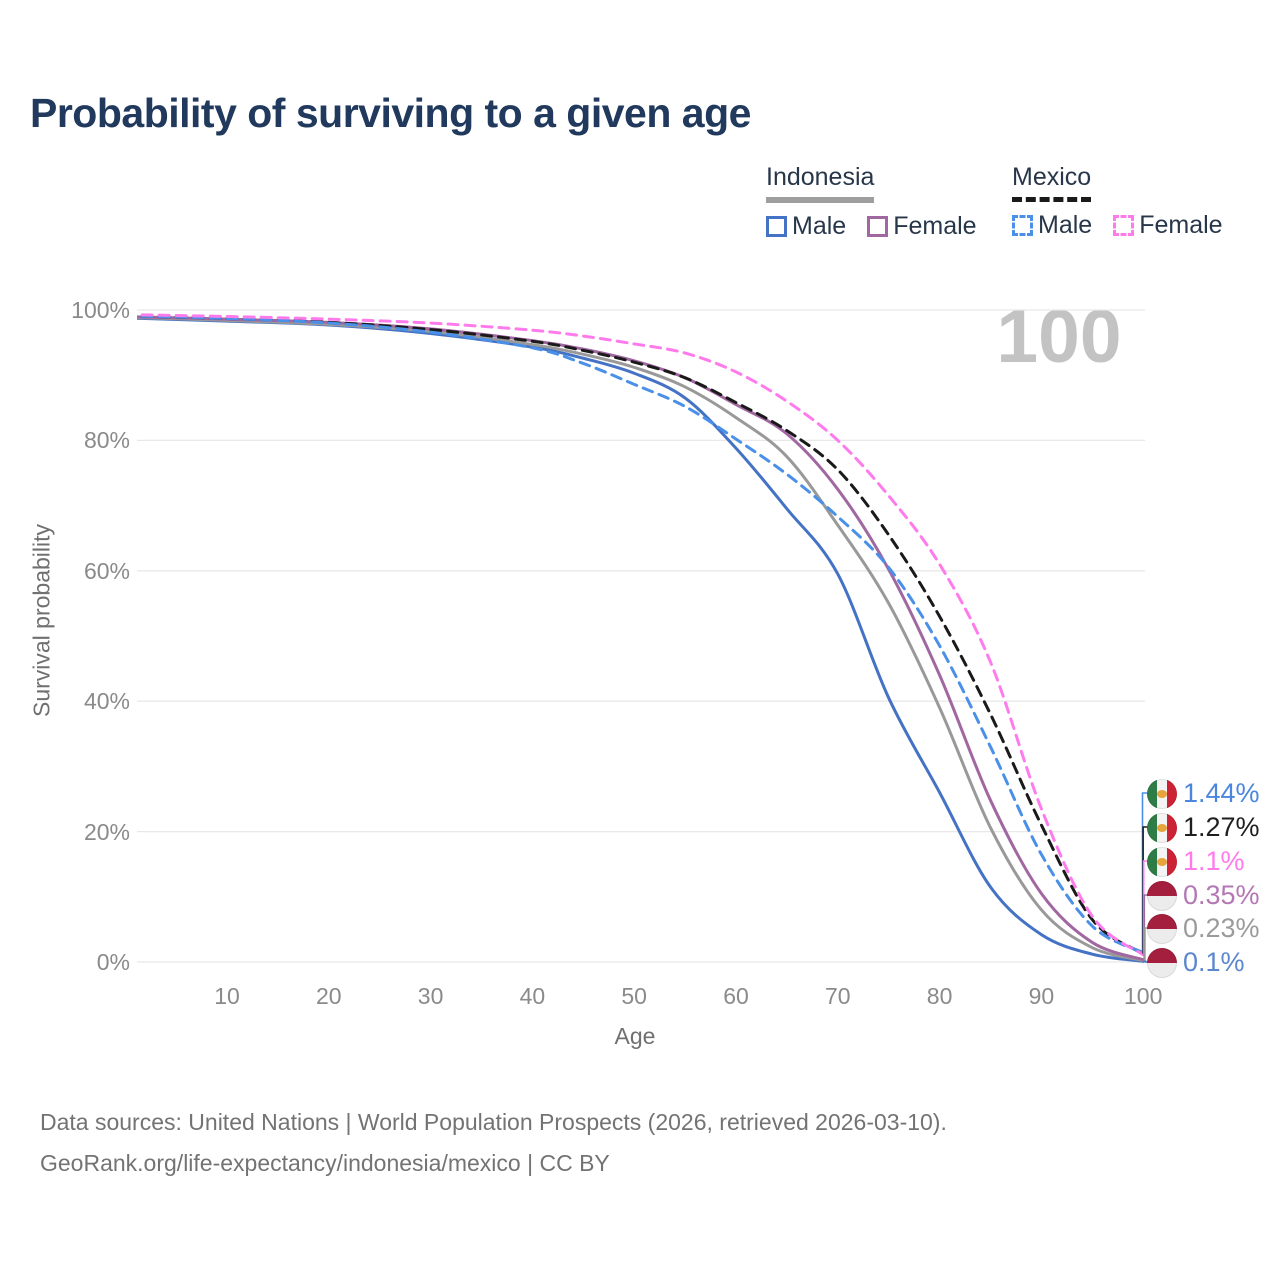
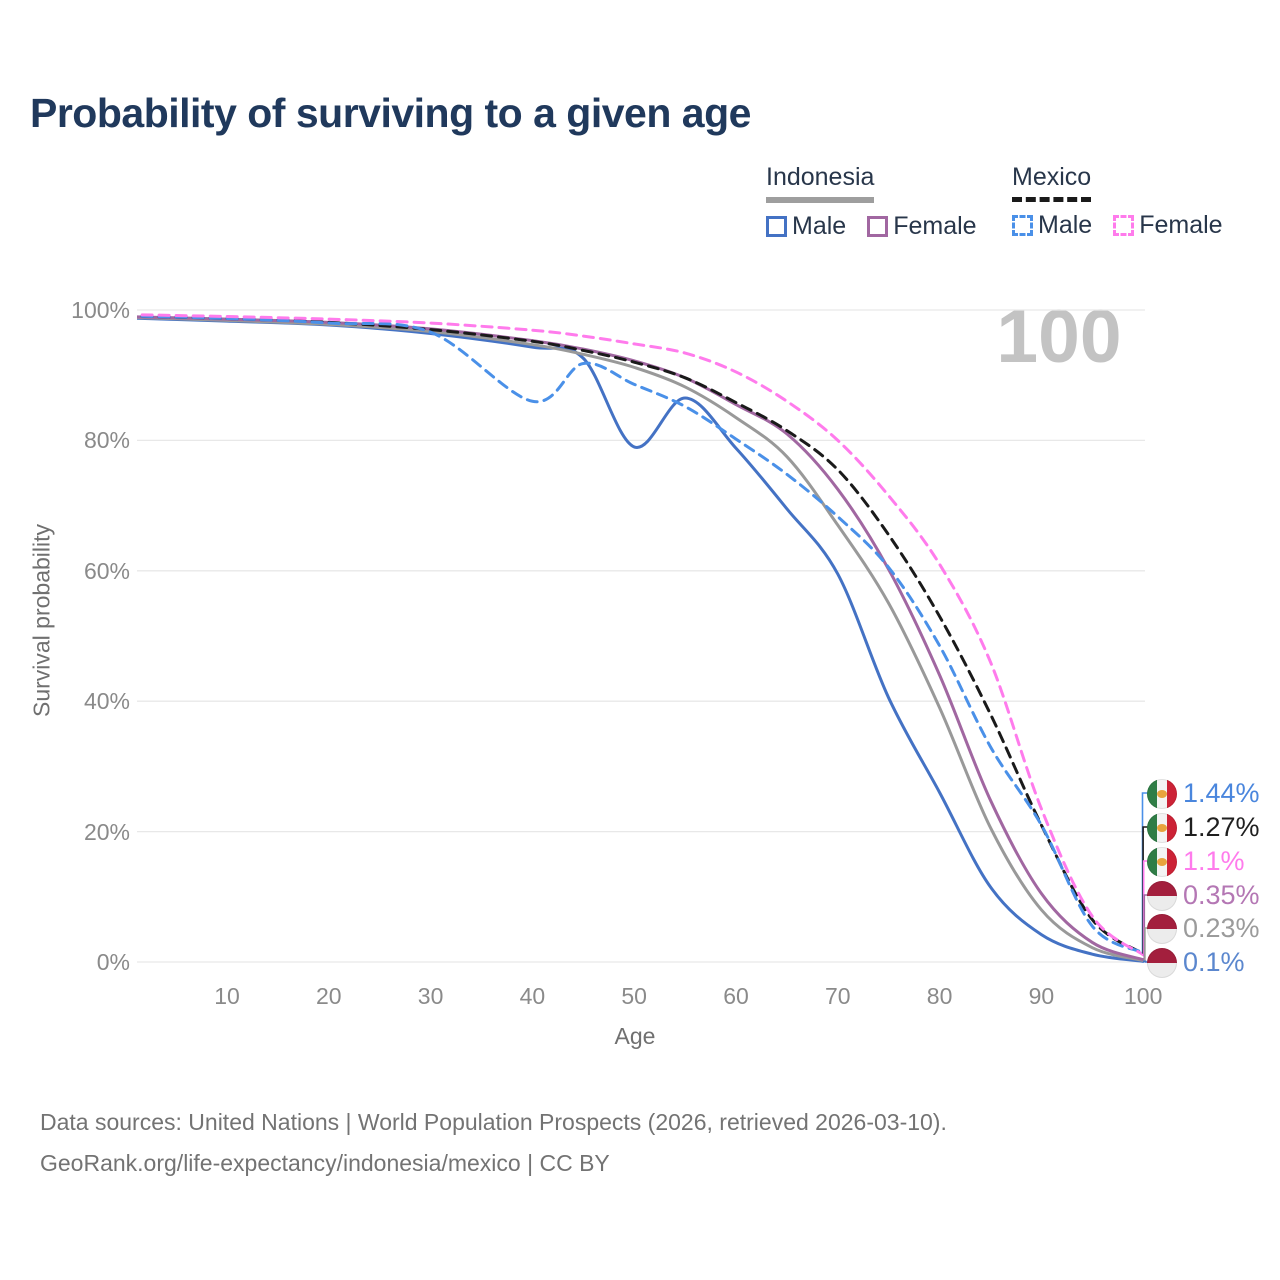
Mexico Male/40: 94% -> 86%
Indonesia Male/50: 90% -> 79%
Mexico Male/90: 16% -> 21%
